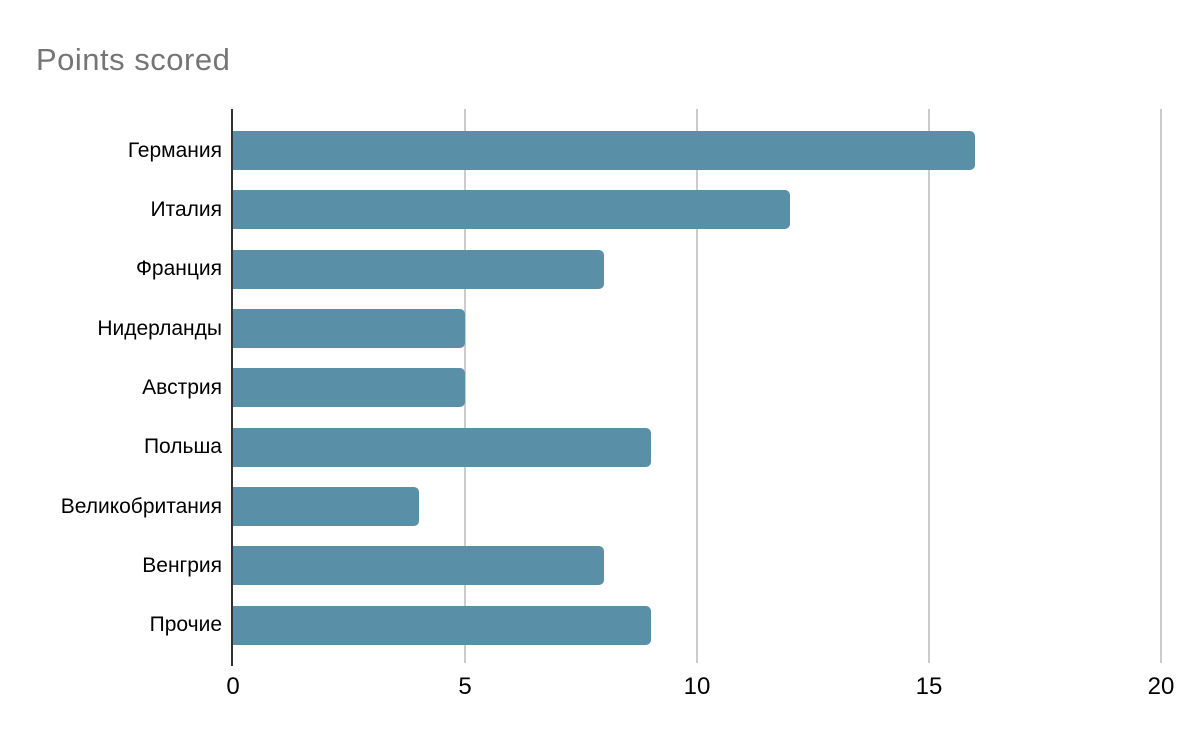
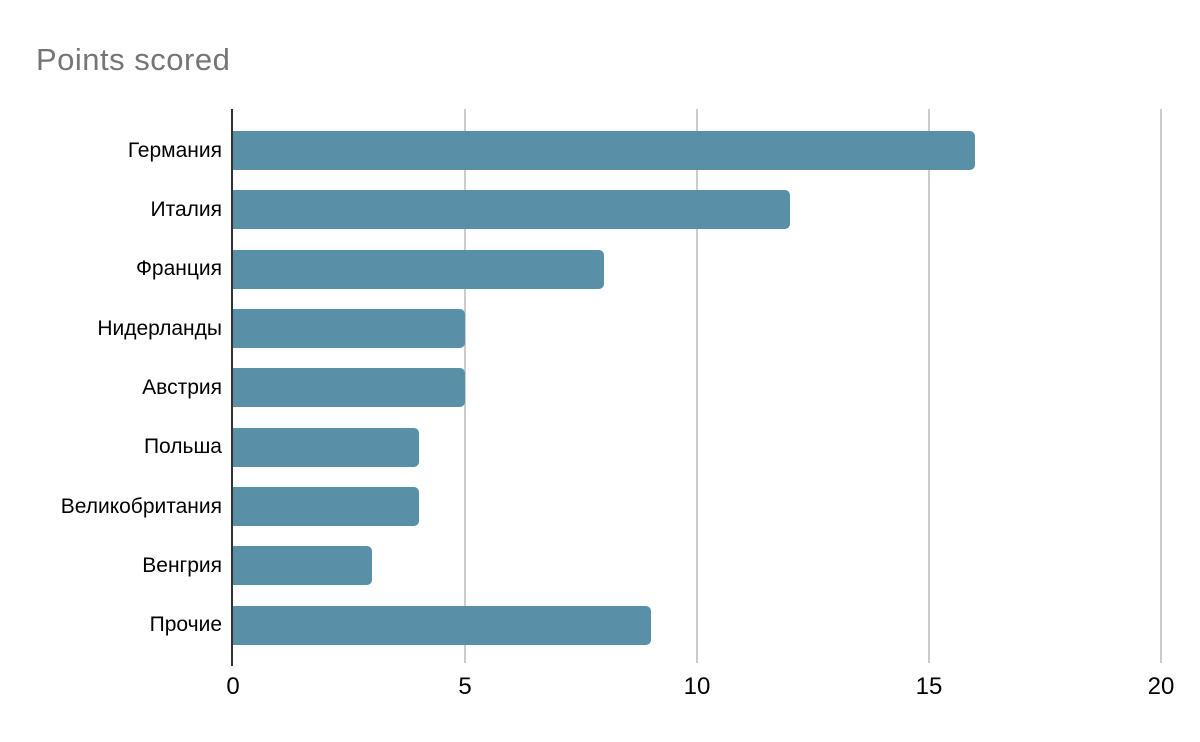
Польша: 9 -> 4
Венгрия: 8 -> 3
